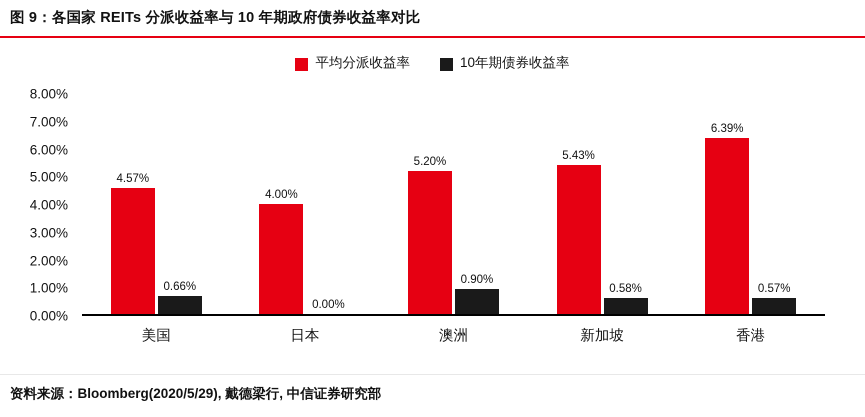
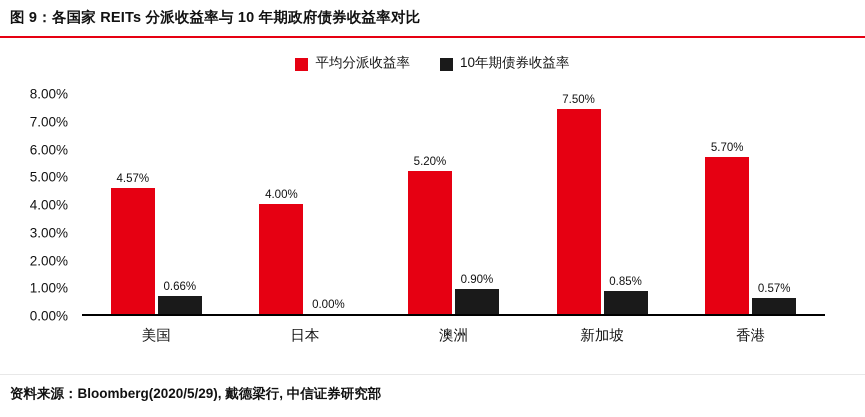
平均分派收益率/新加坡: 5.43% -> 7.50%
10年期债券收益率/新加坡: 0.58% -> 0.85%
平均分派收益率/香港: 6.39% -> 5.70%
